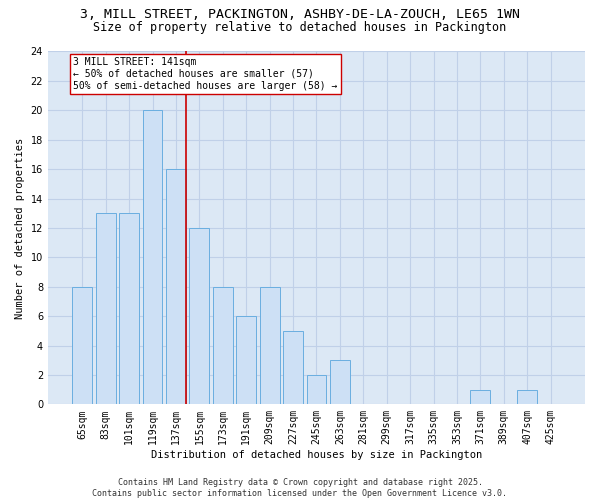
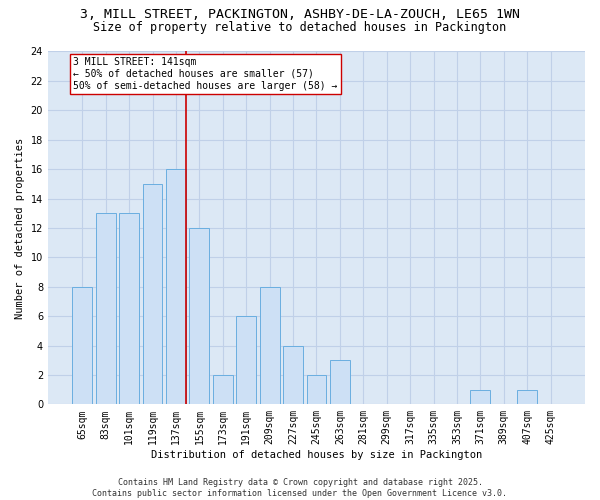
119sqm: 20 -> 15
173sqm: 8 -> 2
227sqm: 5 -> 4
